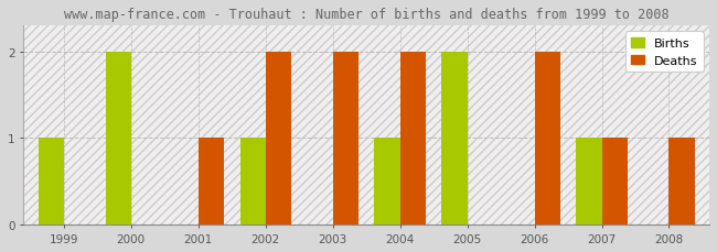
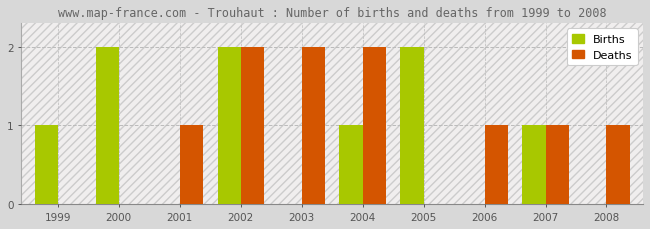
Births/2002: 1 -> 2
Deaths/2006: 2 -> 1
